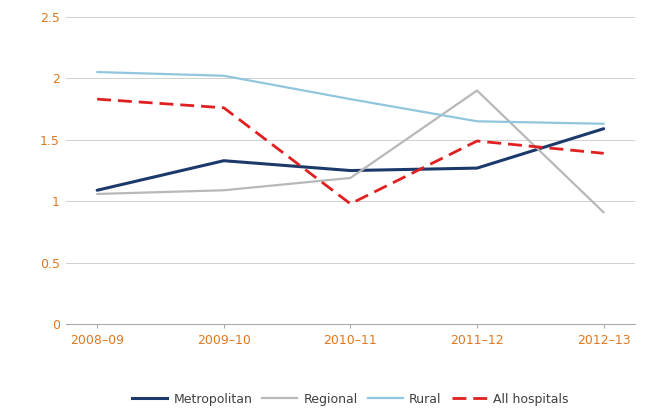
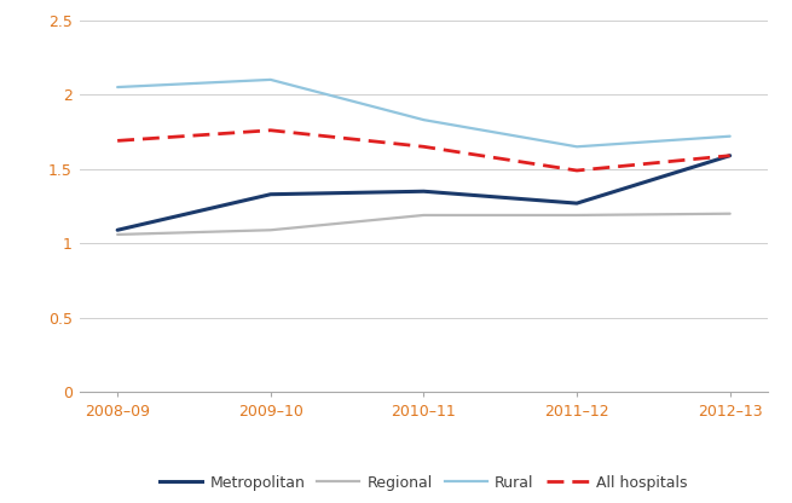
All hospitals/2008–09: 1.83 -> 1.69
Rural/2009–10: 2.02 -> 2.10
Metropolitan/2010–11: 1.25 -> 1.35
All hospitals/2010–11: 0.98 -> 1.65
Regional/2011–12: 1.90 -> 1.19
Regional/2012–13: 0.91 -> 1.20
Rural/2012–13: 1.63 -> 1.72
All hospitals/2012–13: 1.39 -> 1.59
